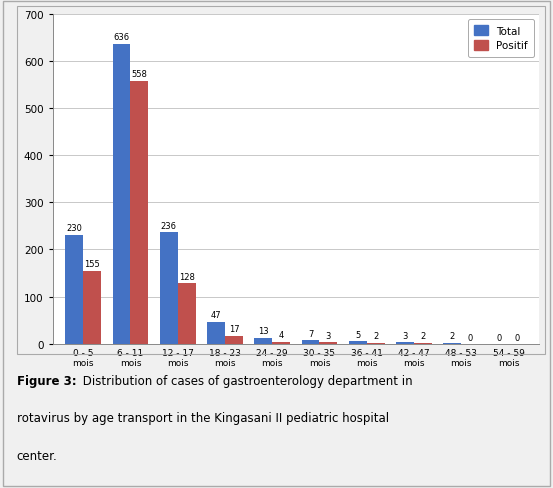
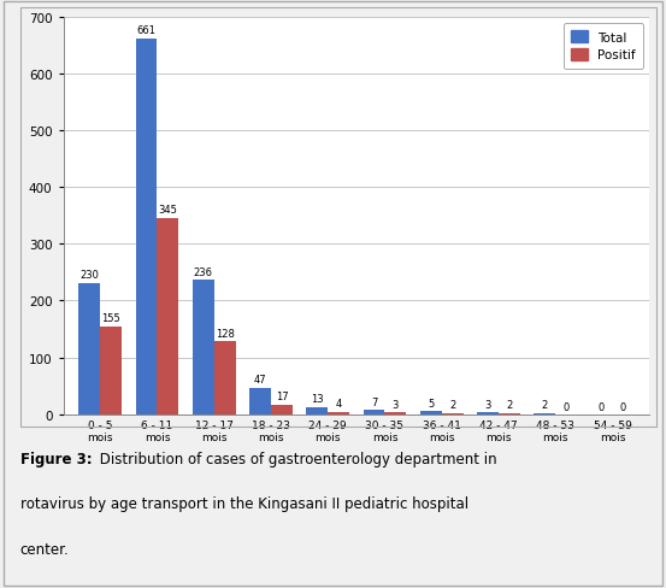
Total/6 - 11 mois: 636 -> 661
Positif/6 - 11 mois: 558 -> 345
